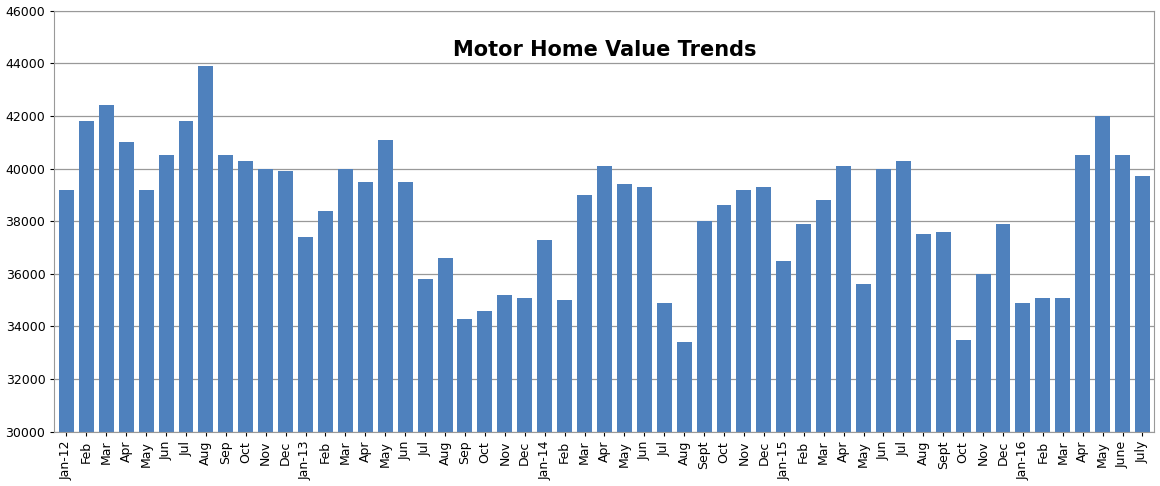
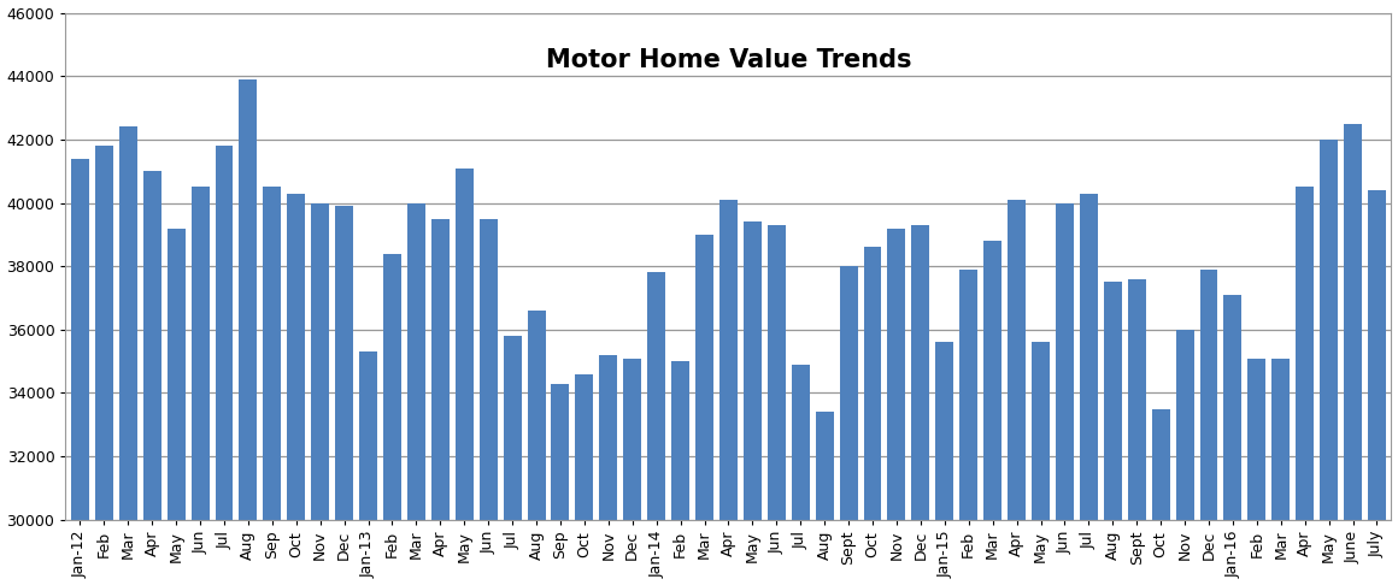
Jan-12: 39200 -> 41400
Jan-13: 37400 -> 35300
Jan-14: 37300 -> 37800
Jan-15: 36500 -> 35600
Jan-16: 34900 -> 37100
June: 40500 -> 42500
July: 39700 -> 40400
